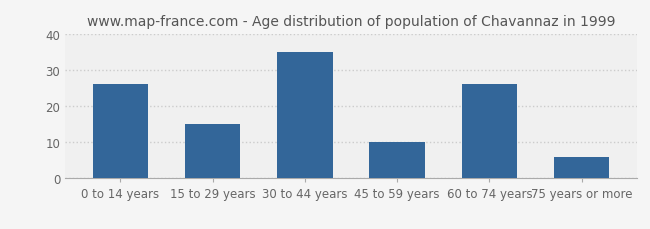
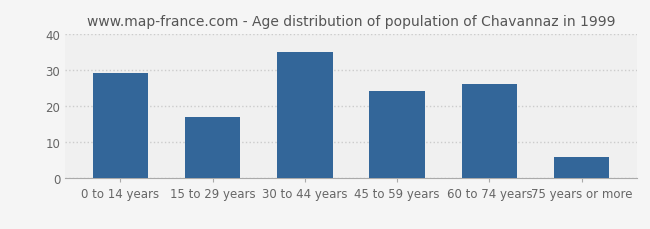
0 to 14 years: 26 -> 29
15 to 29 years: 15 -> 17
45 to 59 years: 10 -> 24
